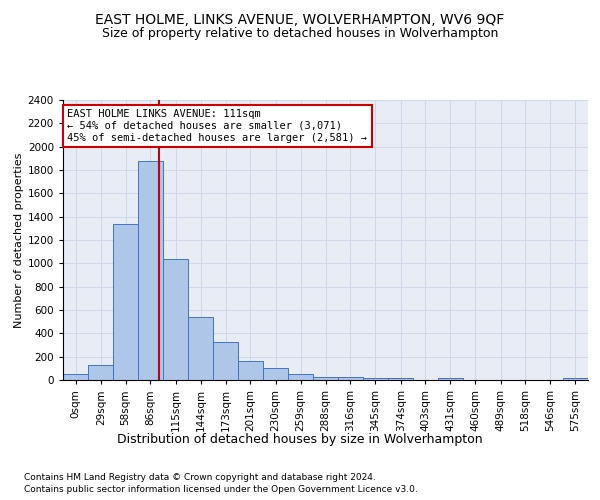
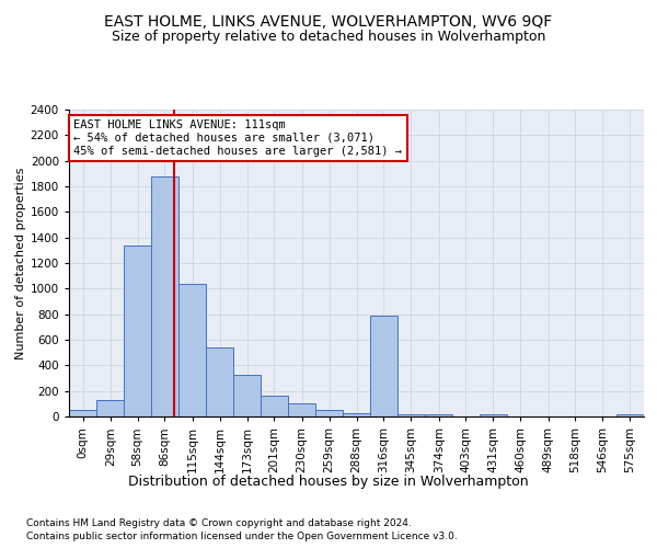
316sqm: 30 -> 790
